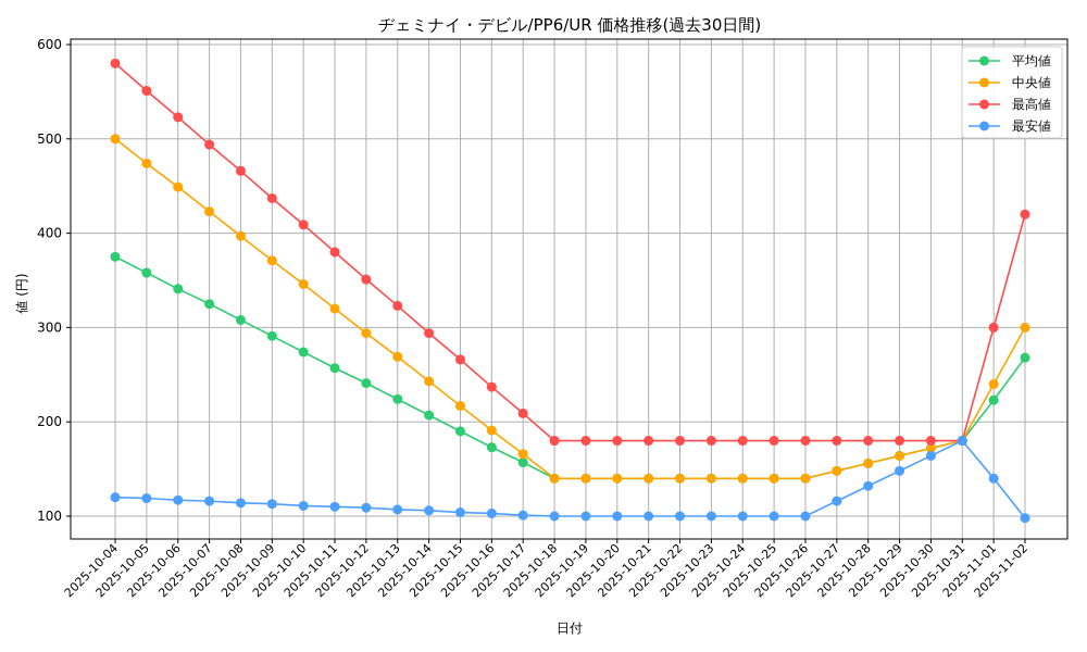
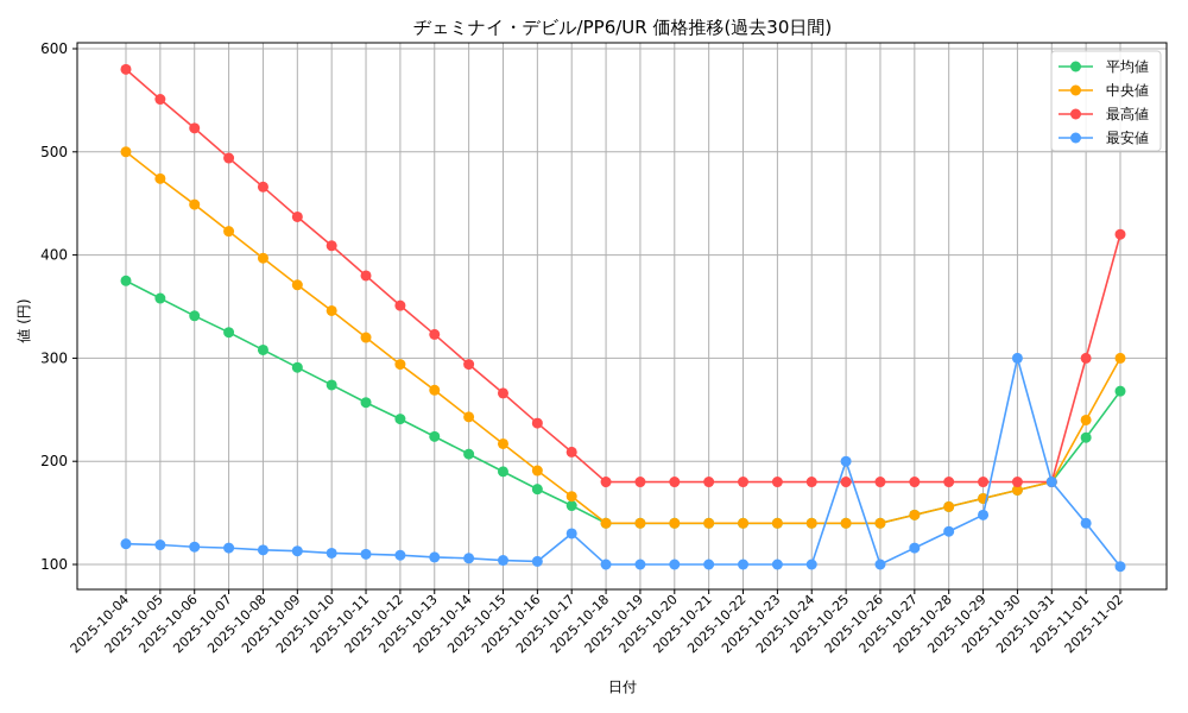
最安値/2025-10-17: 100 -> 130
最安値/2025-10-25: 100 -> 200
最安値/2025-10-30: 160 -> 300
